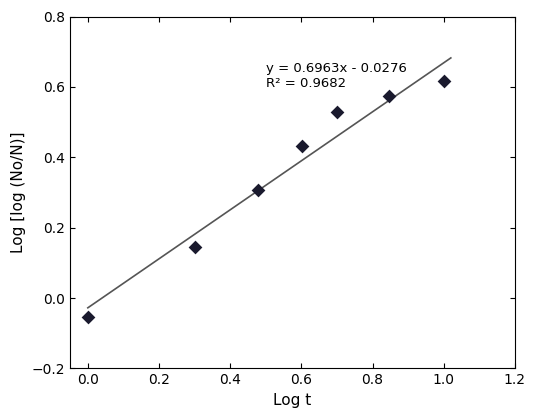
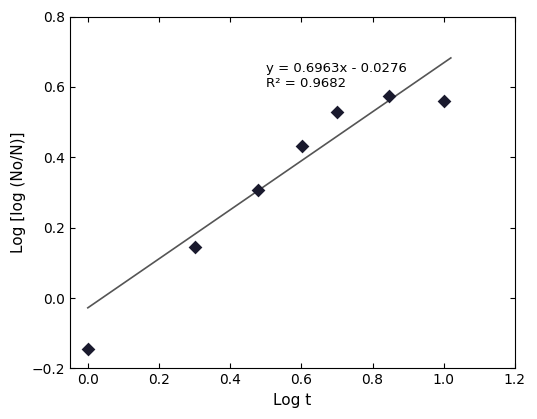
0.0: -0.055 -> -0.145
1.0: 0.617 -> 0.560
